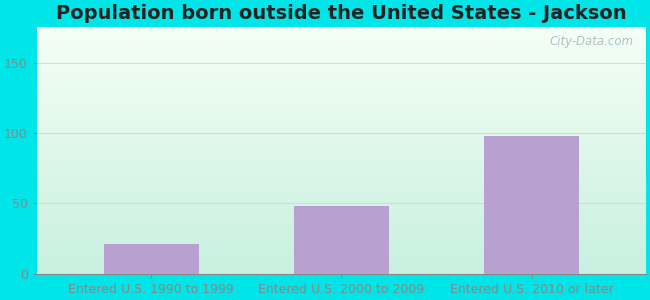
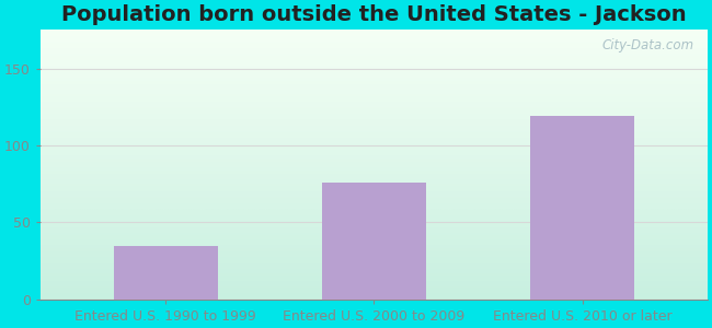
Entered U.S. 1990 to 1999: 21 -> 35
Entered U.S. 2000 to 2009: 48 -> 76
Entered U.S. 2010 or later: 98 -> 119
